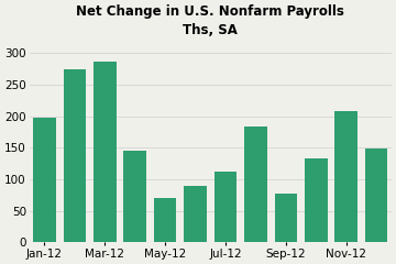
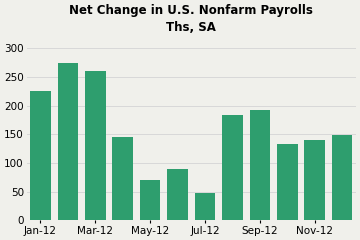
Jan-12: 198 -> 225
Mar-12: 286 -> 260
Jul-12: 112 -> 47
Sep-12: 78 -> 192
Nov-12: 208 -> 140
